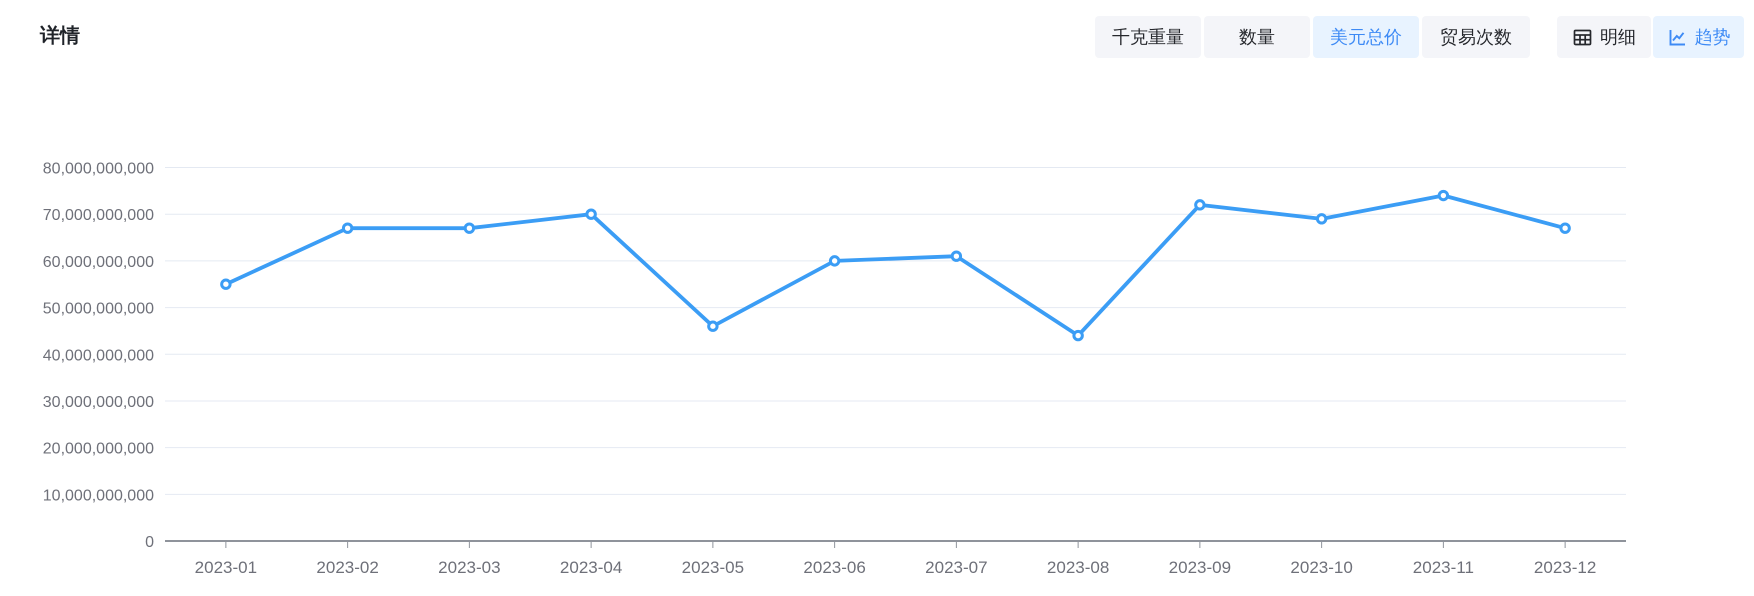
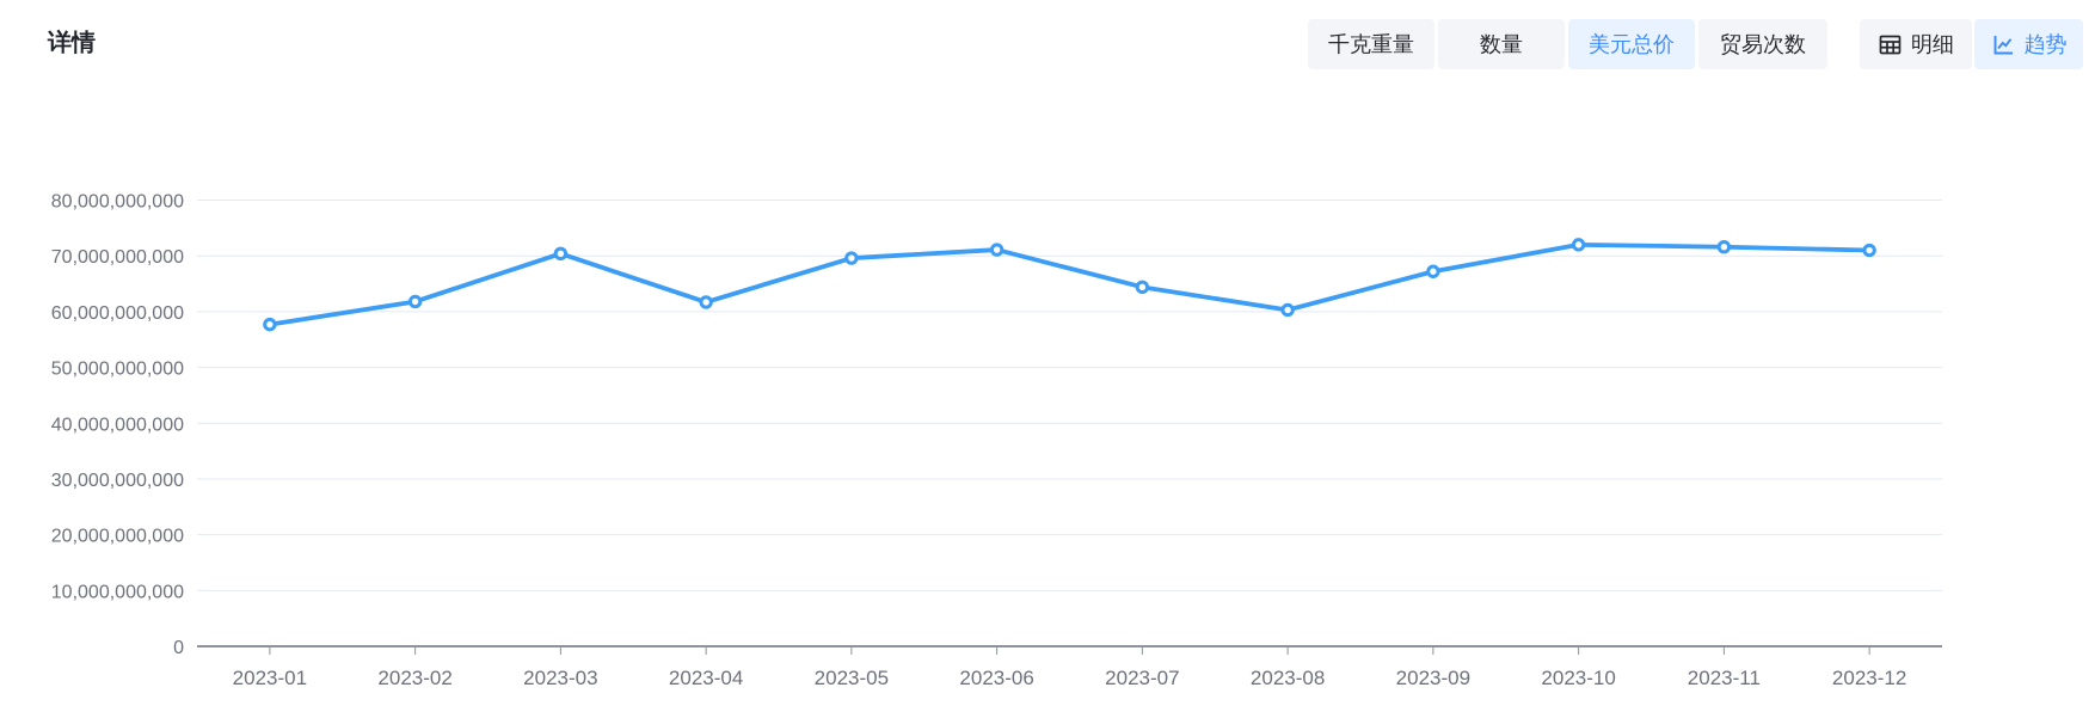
2023-01: 55000000000 -> 58000000000
2023-02: 67000000000 -> 62000000000
2023-03: 67000000000 -> 70000000000
2023-04: 70000000000 -> 62000000000
2023-05: 46000000000 -> 70000000000
2023-06: 60000000000 -> 71000000000
2023-07: 61000000000 -> 64000000000
2023-08: 44000000000 -> 60000000000
2023-09: 72000000000 -> 67000000000
2023-10: 69000000000 -> 72000000000
2023-11: 74000000000 -> 72000000000
2023-12: 67000000000 -> 71000000000
